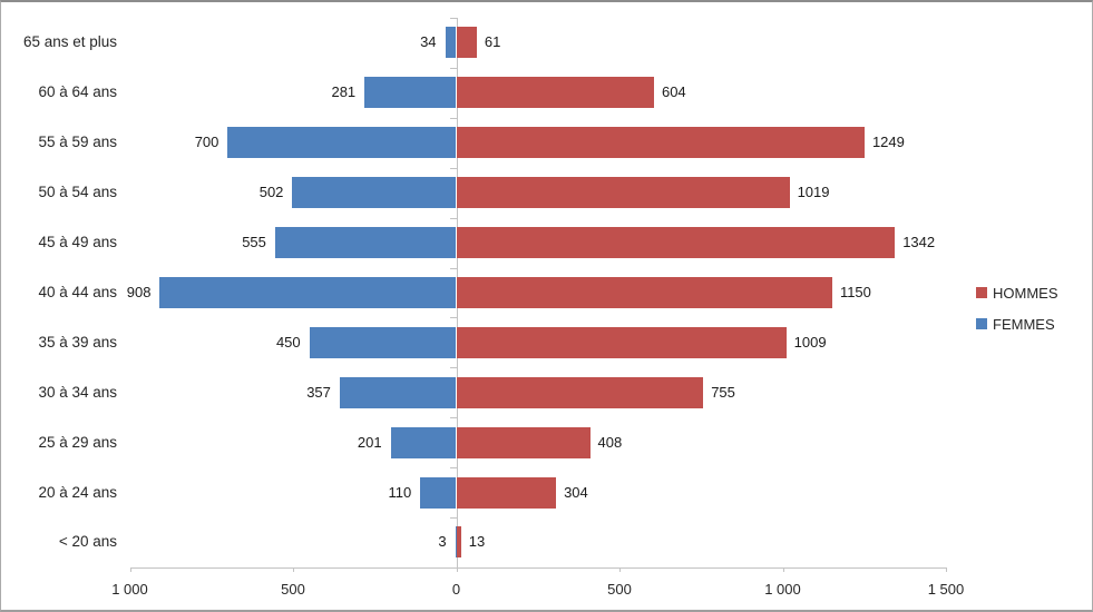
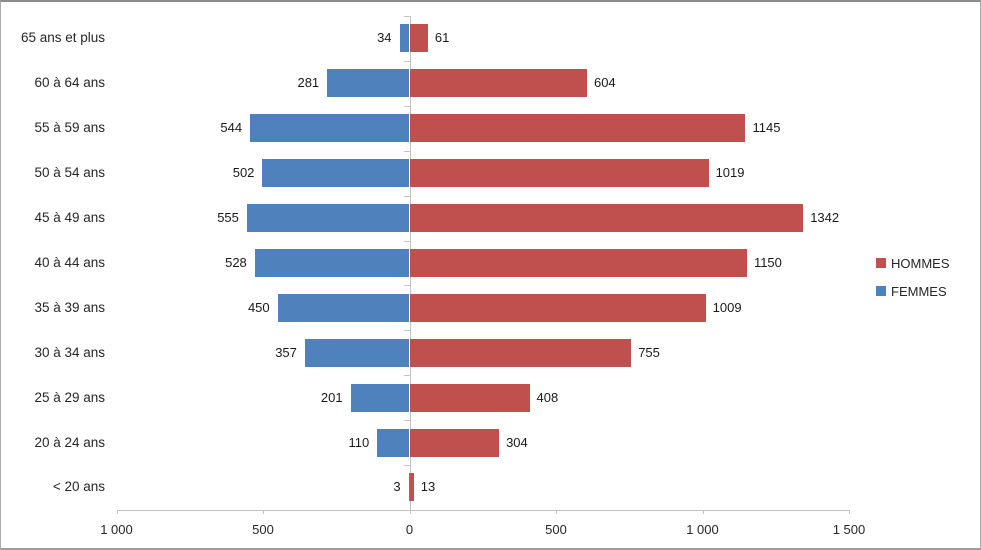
HOMMES/55 à 59 ans: 1249 -> 1145
FEMMES/55 à 59 ans: 700 -> 544
FEMMES/40 à 44 ans: 908 -> 528
